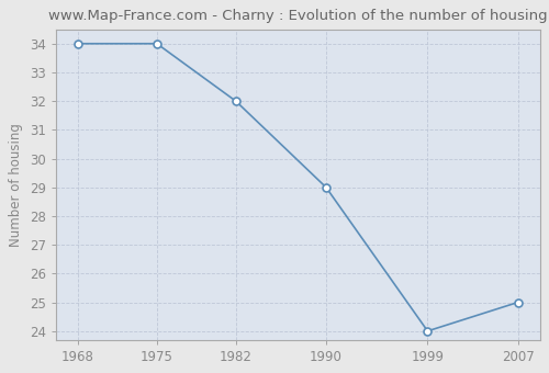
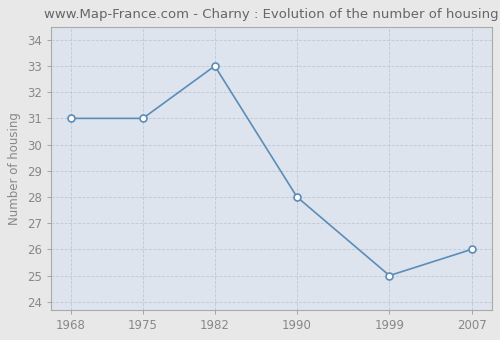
1968: 34 -> 31
1975: 34 -> 31
1982: 32 -> 33
1990: 29 -> 28
1999: 24 -> 25
2007: 25 -> 26
